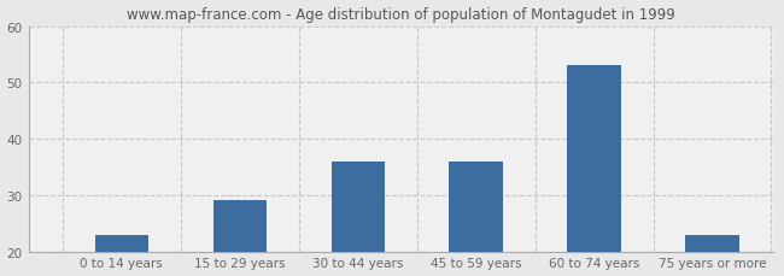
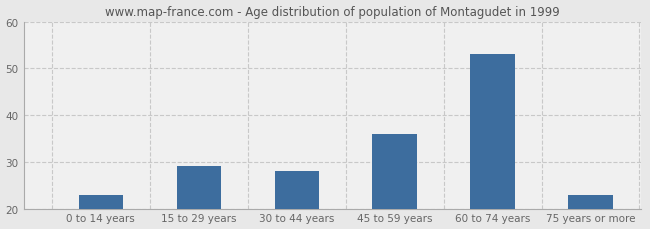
30 to 44 years: 36 -> 28
